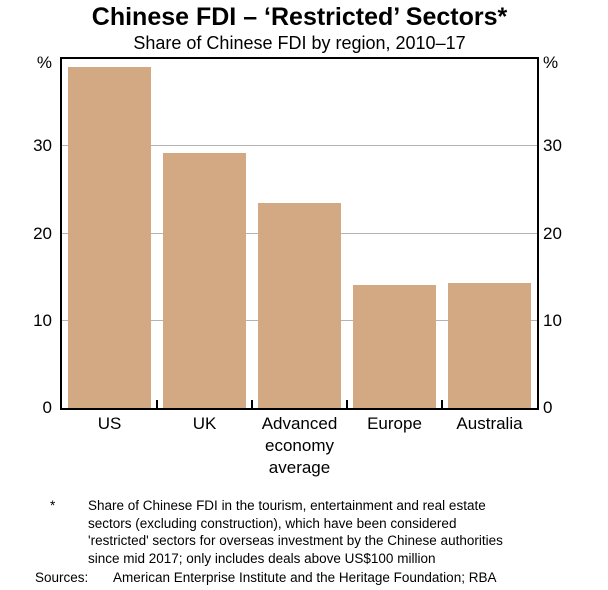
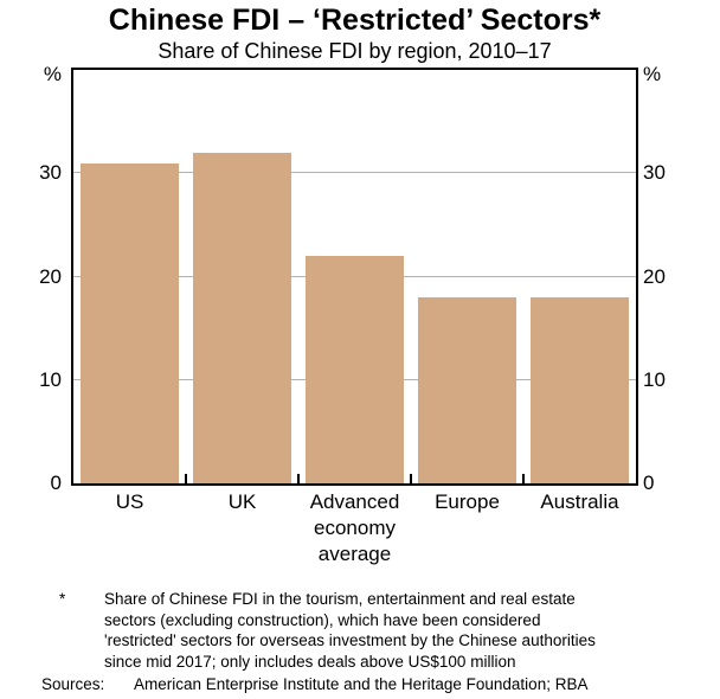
US: 39 -> 31
UK: 29 -> 32
Advanced economy average: 24 -> 22
Europe: 14 -> 18
Australia: 14 -> 18
